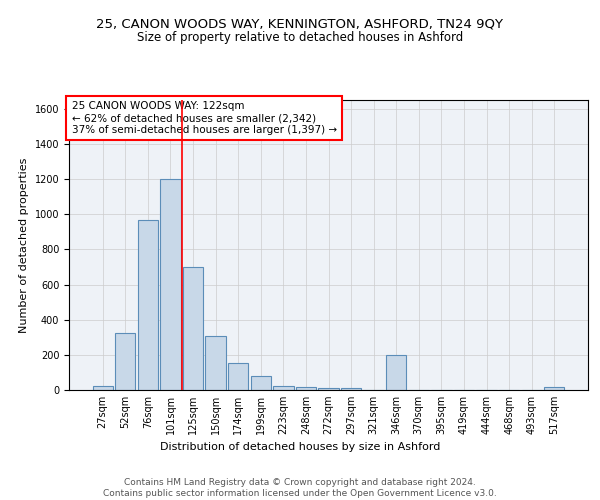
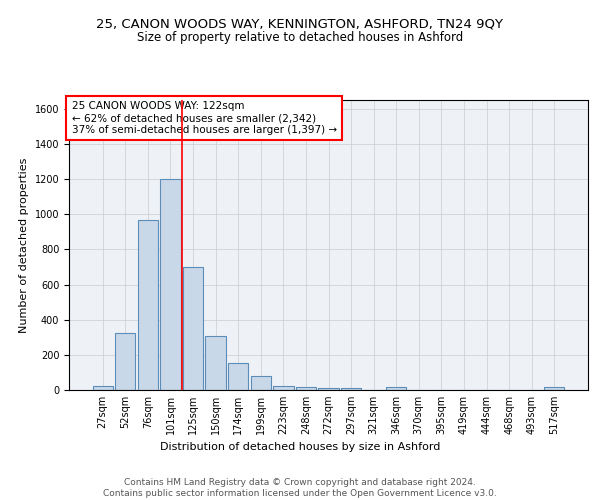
346sqm: 200 -> 20
